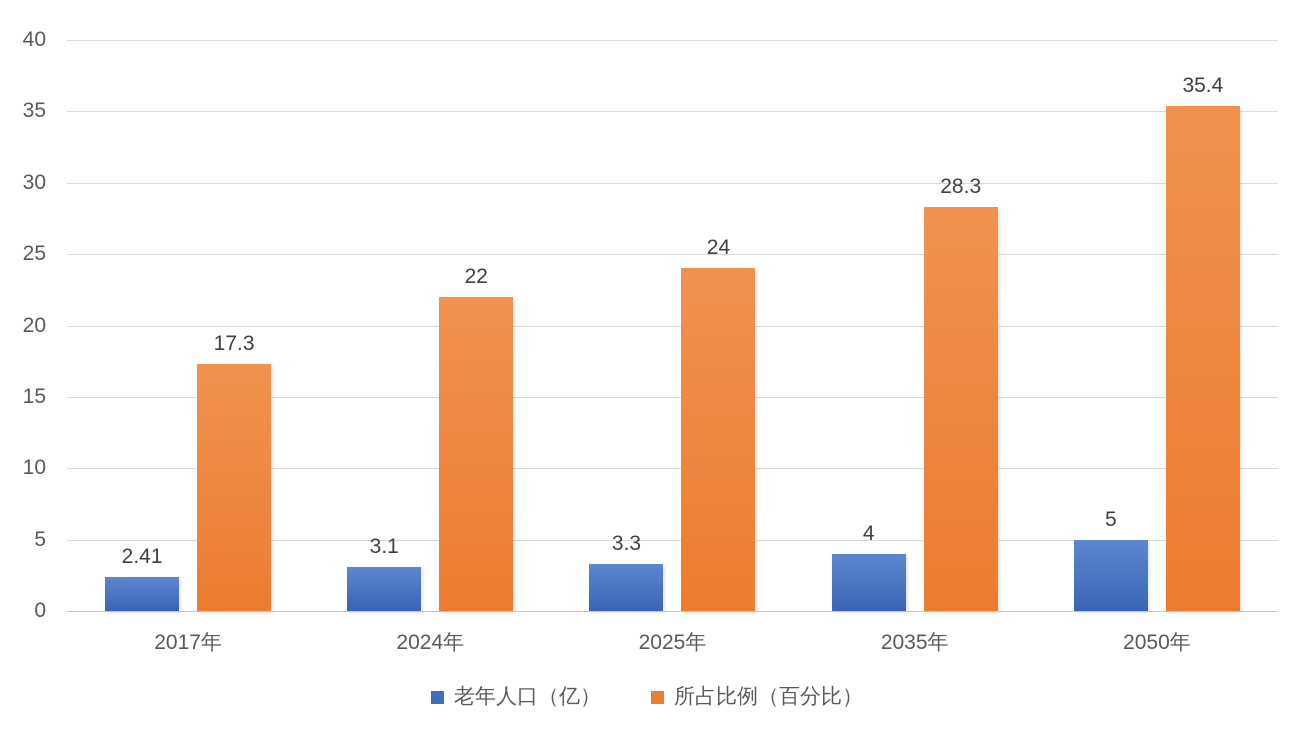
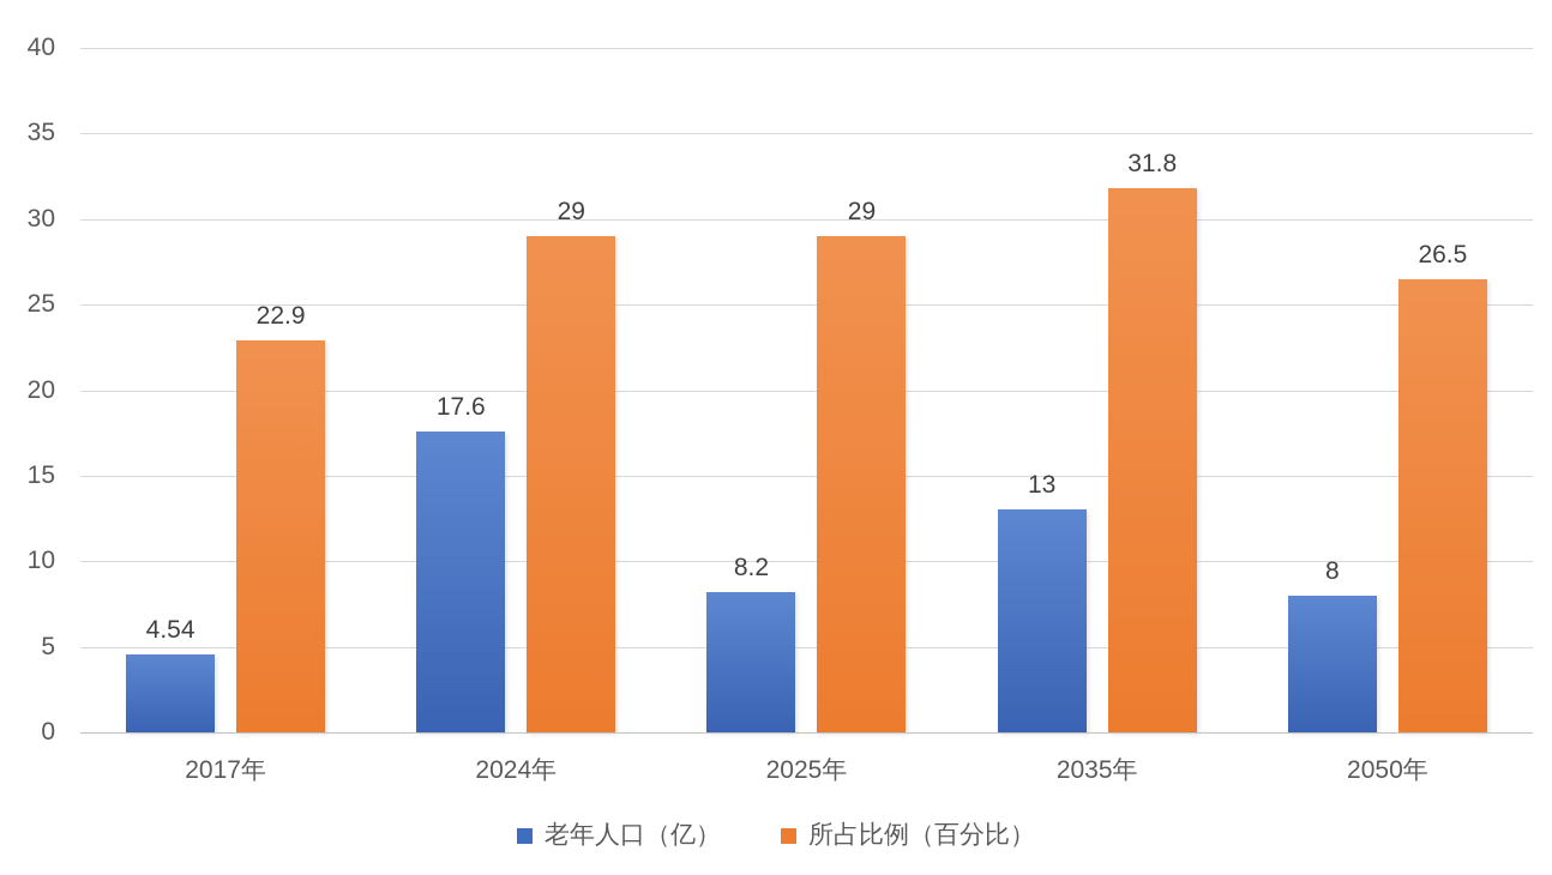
老年人口（亿）/2017年: 2.41 -> 4.54
所占比例（百分比）/2017年: 17.3 -> 22.9
老年人口（亿）/2024年: 3.1 -> 17.6
所占比例（百分比）/2024年: 22 -> 29
老年人口（亿）/2025年: 3.3 -> 8.2
所占比例（百分比）/2025年: 24 -> 29
老年人口（亿）/2035年: 4 -> 13
所占比例（百分比）/2035年: 28.3 -> 31.8
老年人口（亿）/2050年: 5 -> 8
所占比例（百分比）/2050年: 35.4 -> 26.5
